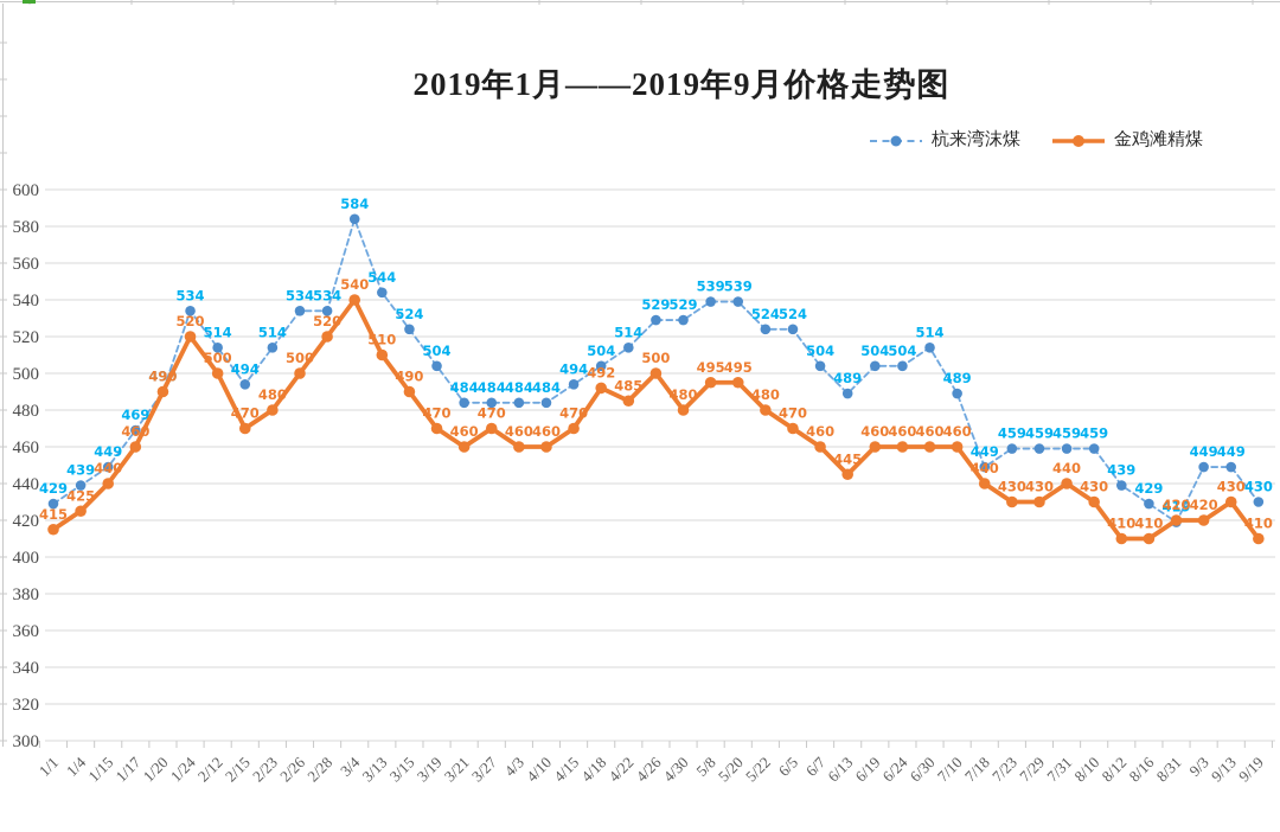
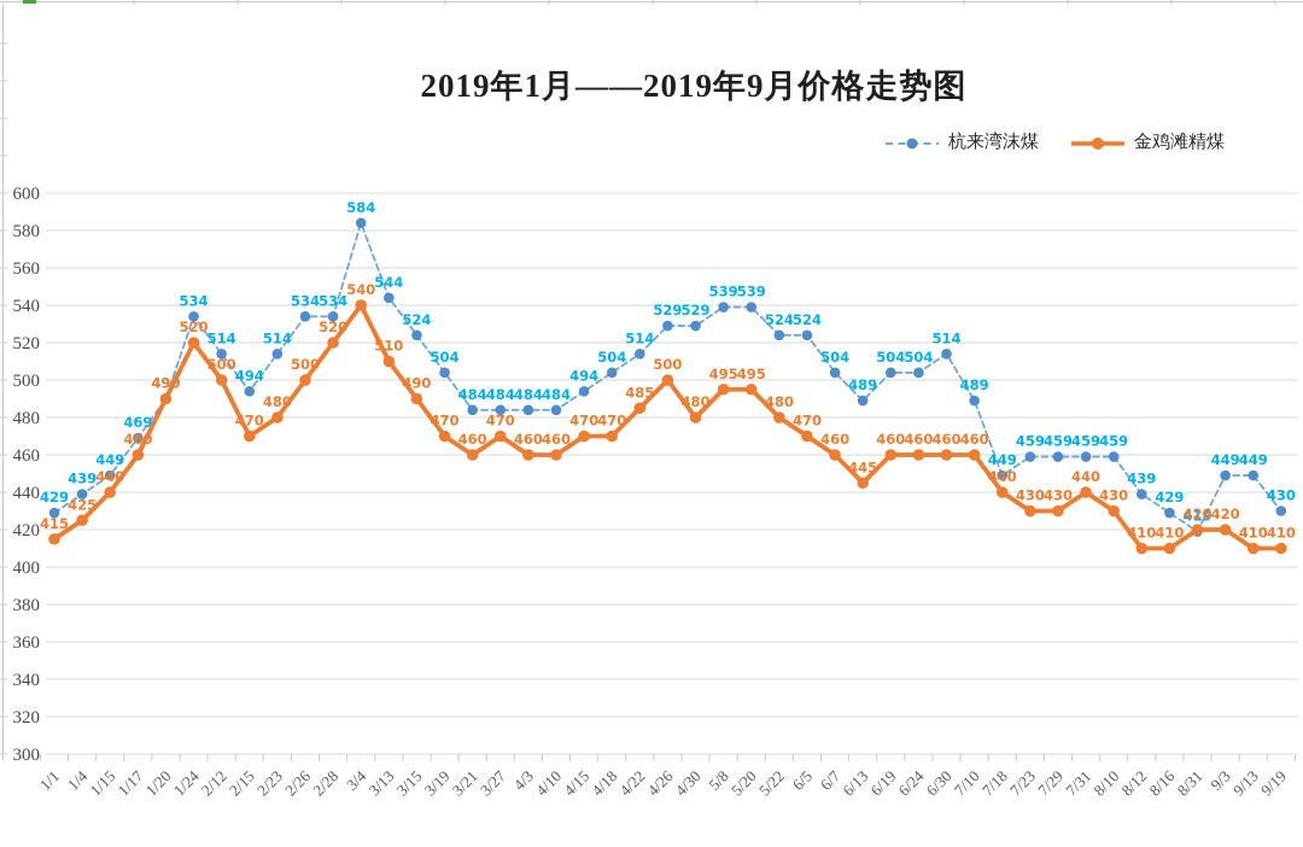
金鸡滩精煤/4/18: 492 -> 470
金鸡滩精煤/9/13: 430 -> 410
